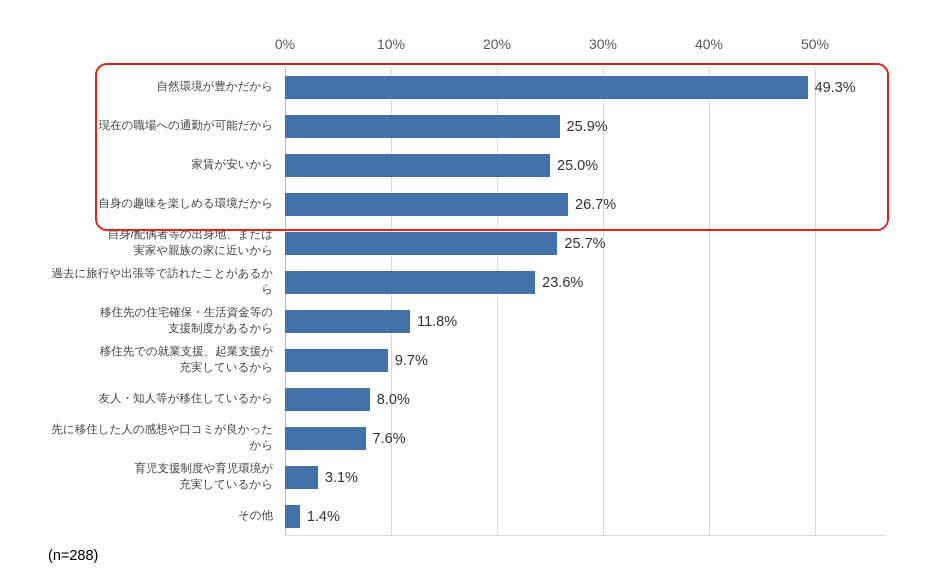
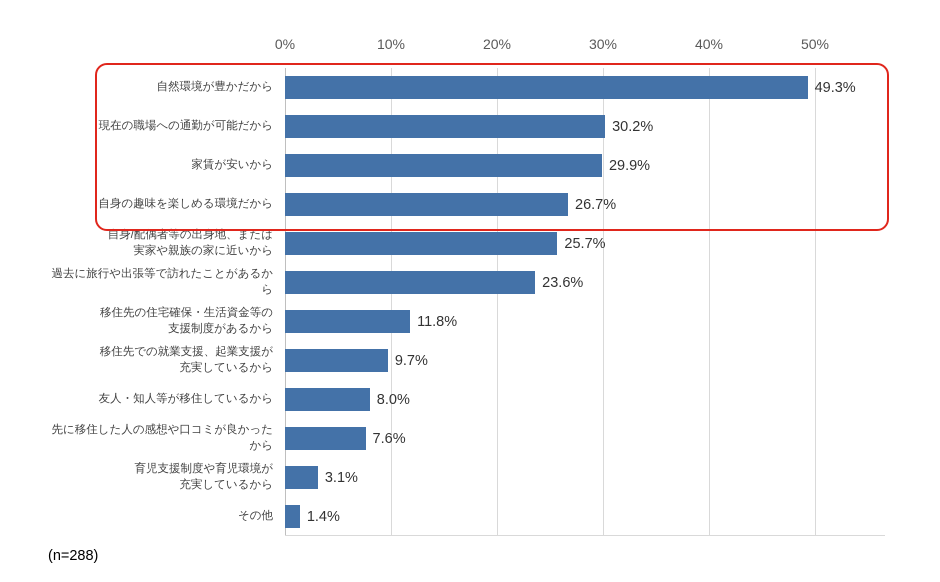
現在の職場への通勤が可能だから: 25.9% -> 30.2%
家賃が安いから: 25.0% -> 29.9%
